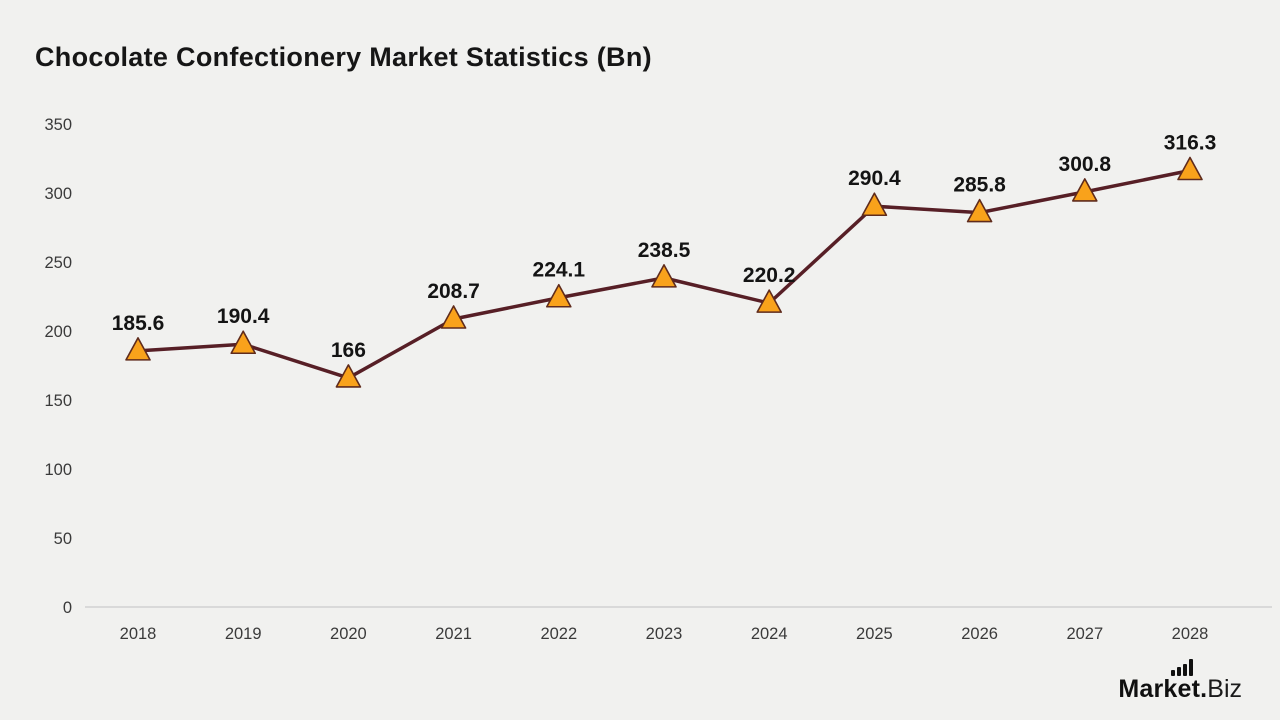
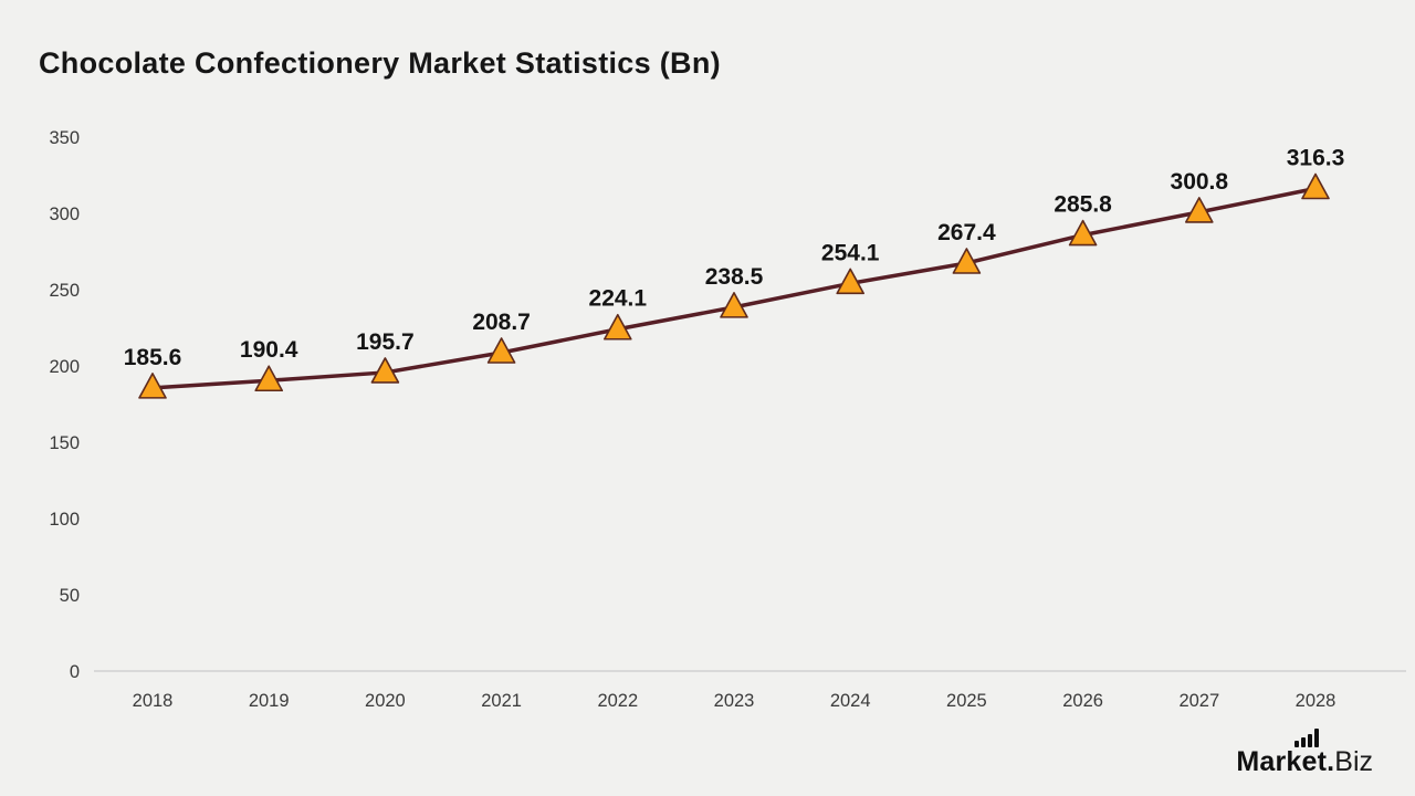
2020: 166 -> 195.7
2024: 220.2 -> 254.1
2025: 290.4 -> 267.4
